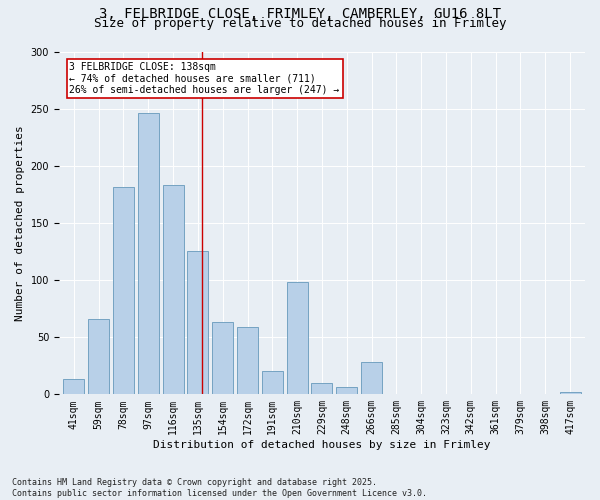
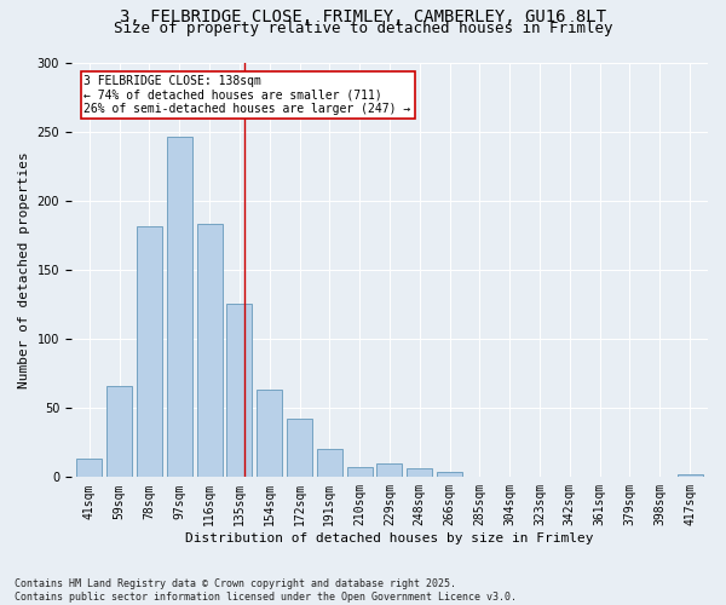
172sqm: 59 -> 42
210sqm: 98 -> 7
266sqm: 28 -> 4
